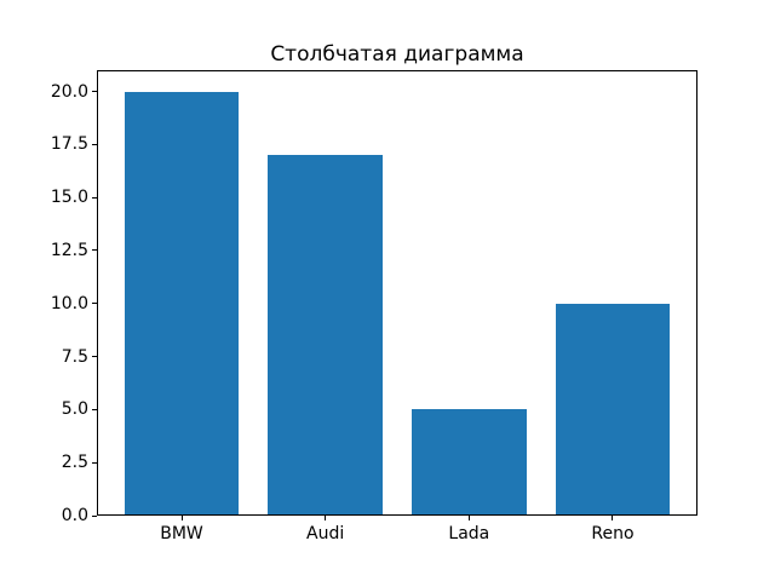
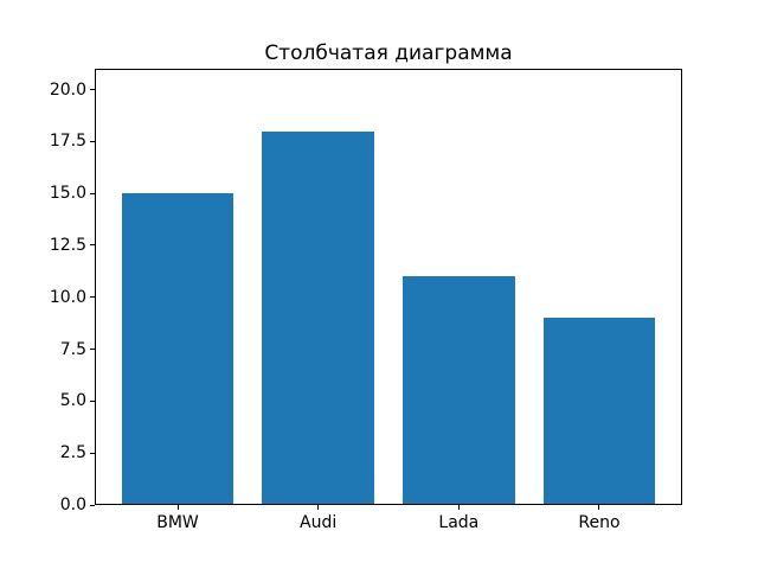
BMW: 20 -> 15
Audi: 17 -> 18
Lada: 5 -> 11
Reno: 10 -> 9
